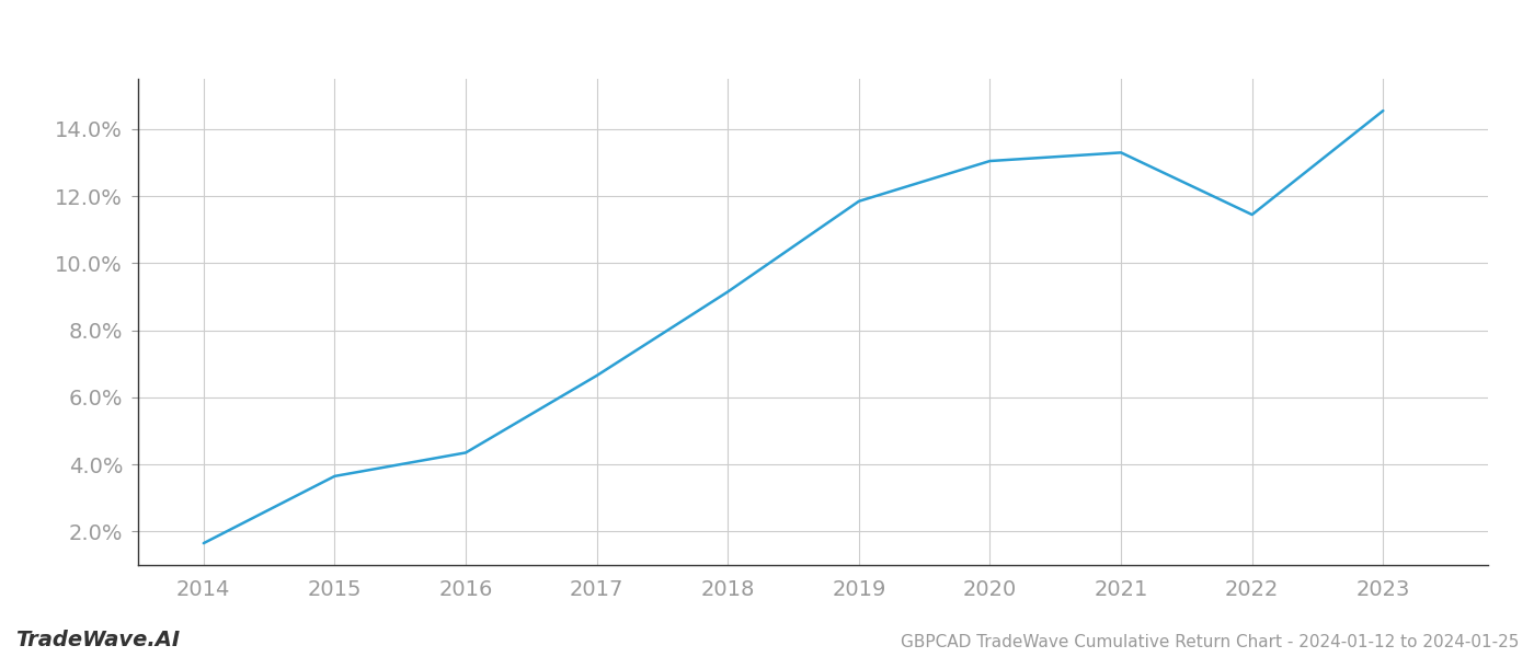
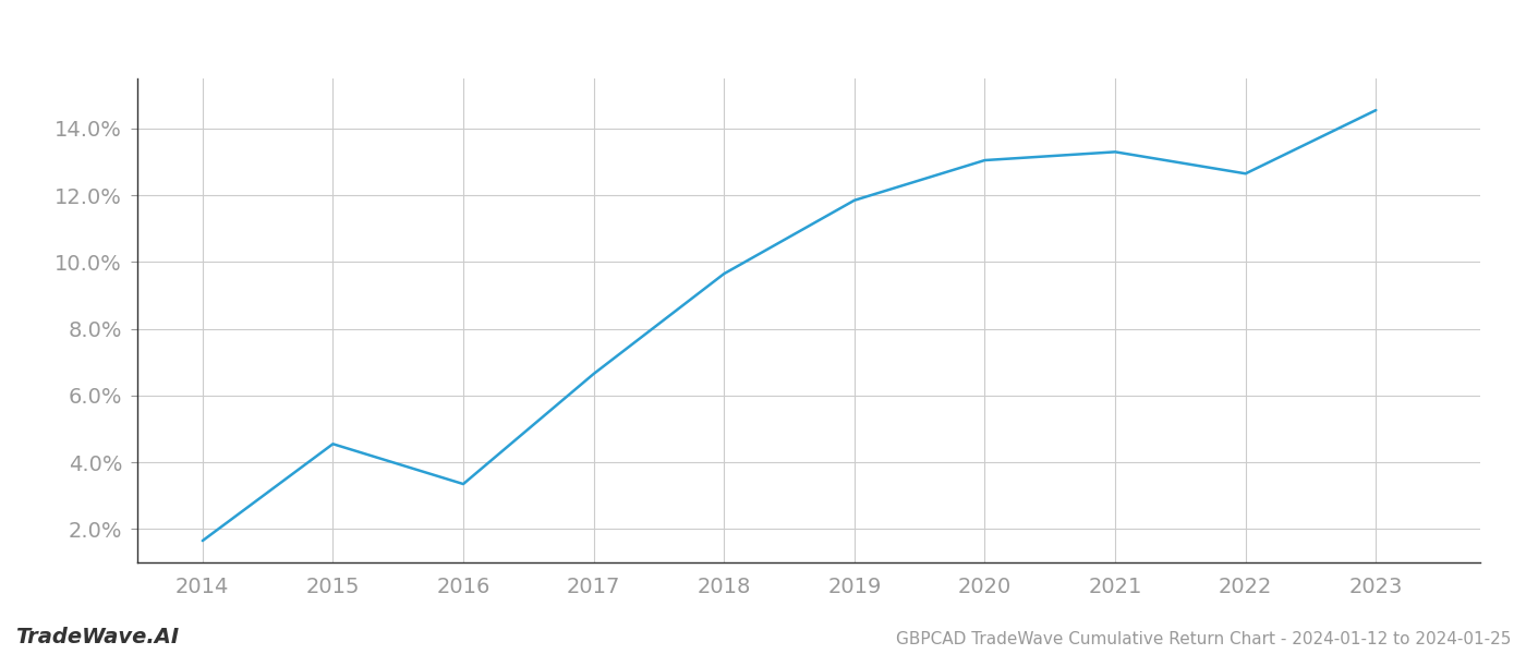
2015: 3.65% -> 4.55%
2016: 4.35% -> 3.35%
2018: 9.15% -> 9.65%
2022: 11.45% -> 12.65%
